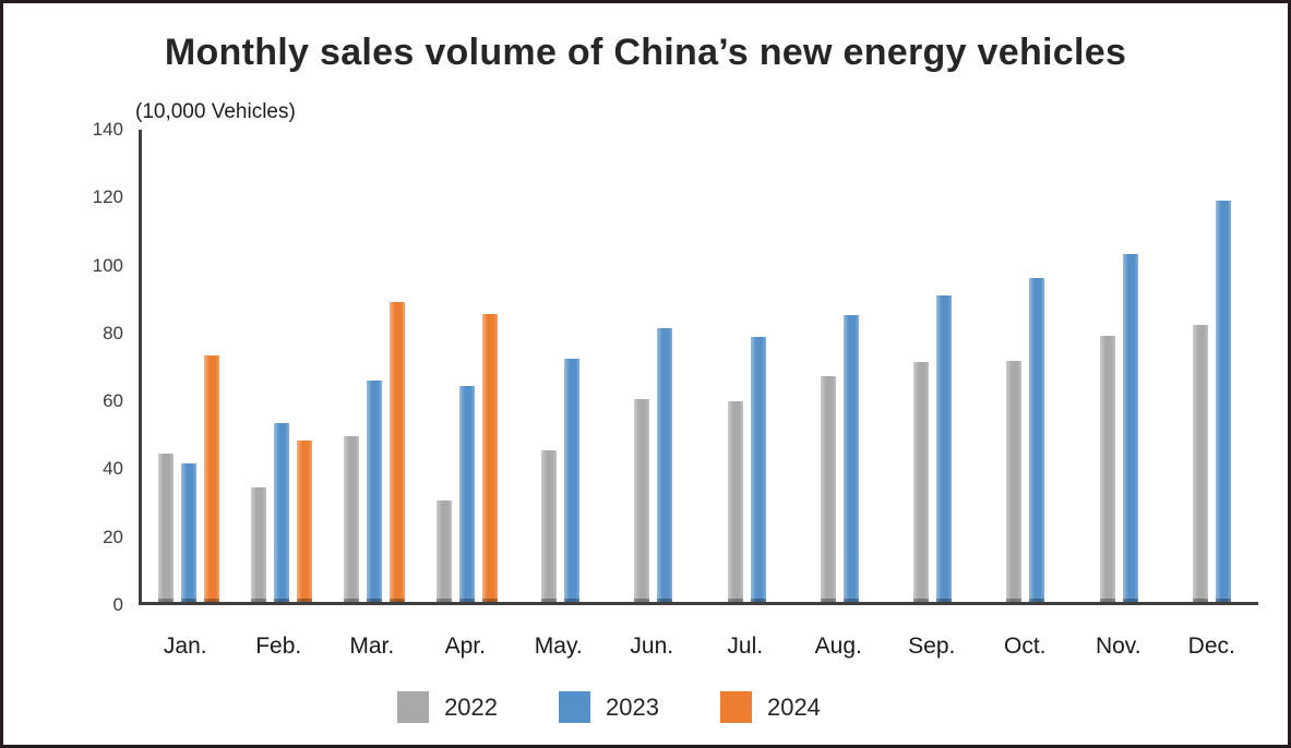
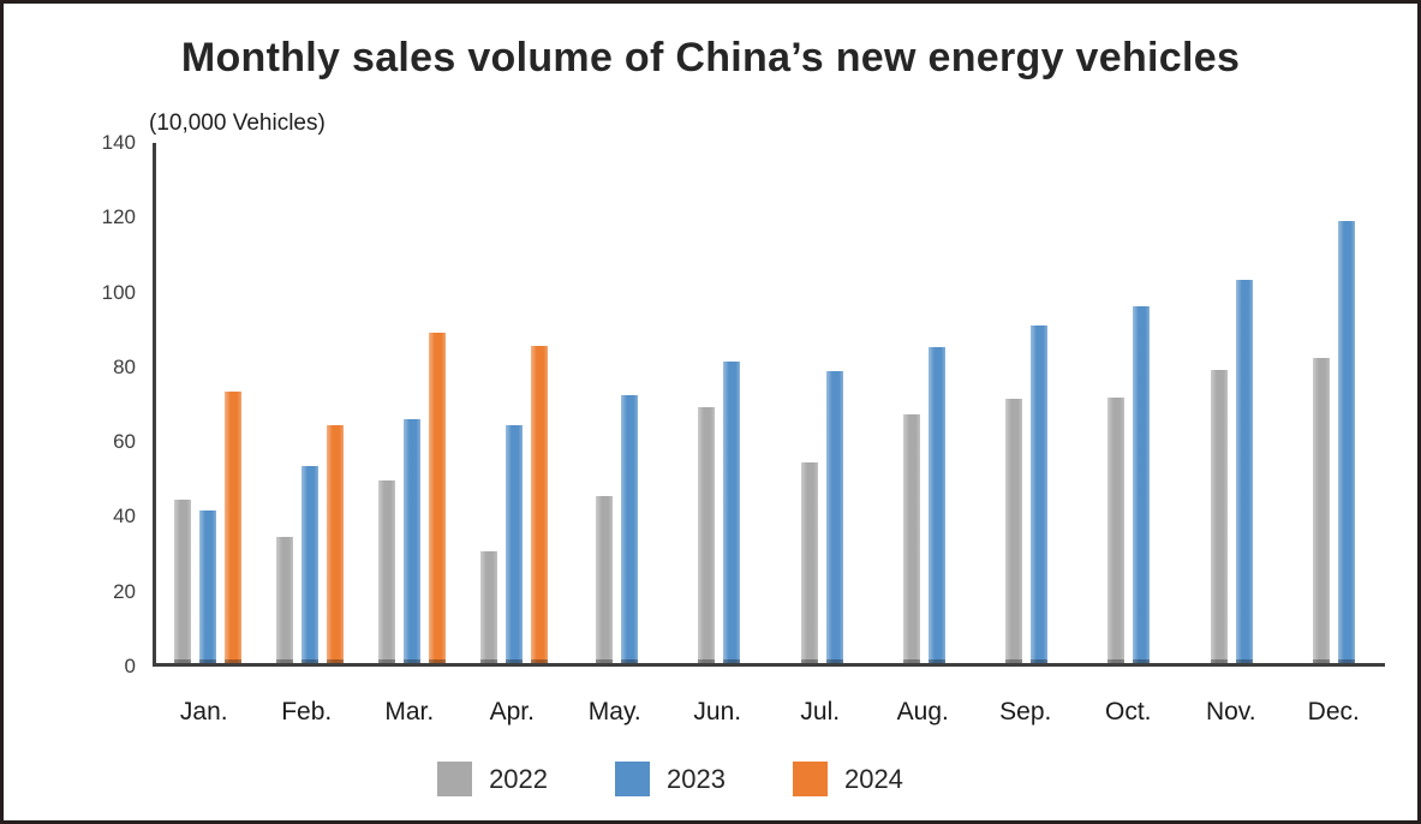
2024/Feb.: 48 -> 64
2022/Jun.: 60 -> 69
2022/Jul.: 60 -> 54
